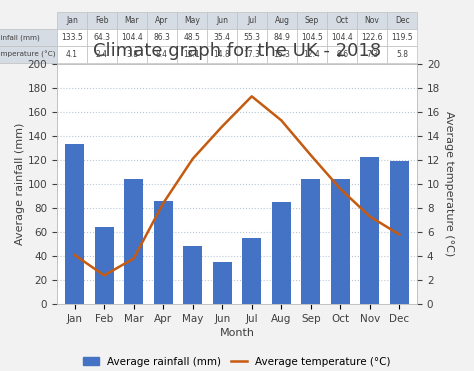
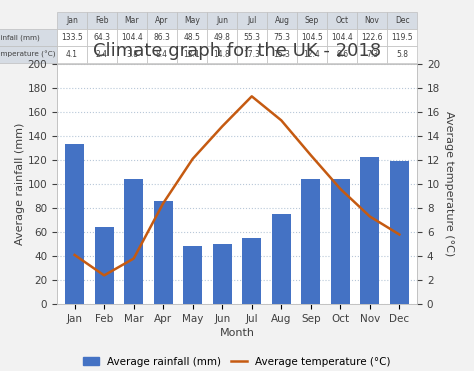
Average rainfall (mm)/Jun: 35.4 -> 49.8
Average rainfall (mm)/Aug: 84.9 -> 75.3
